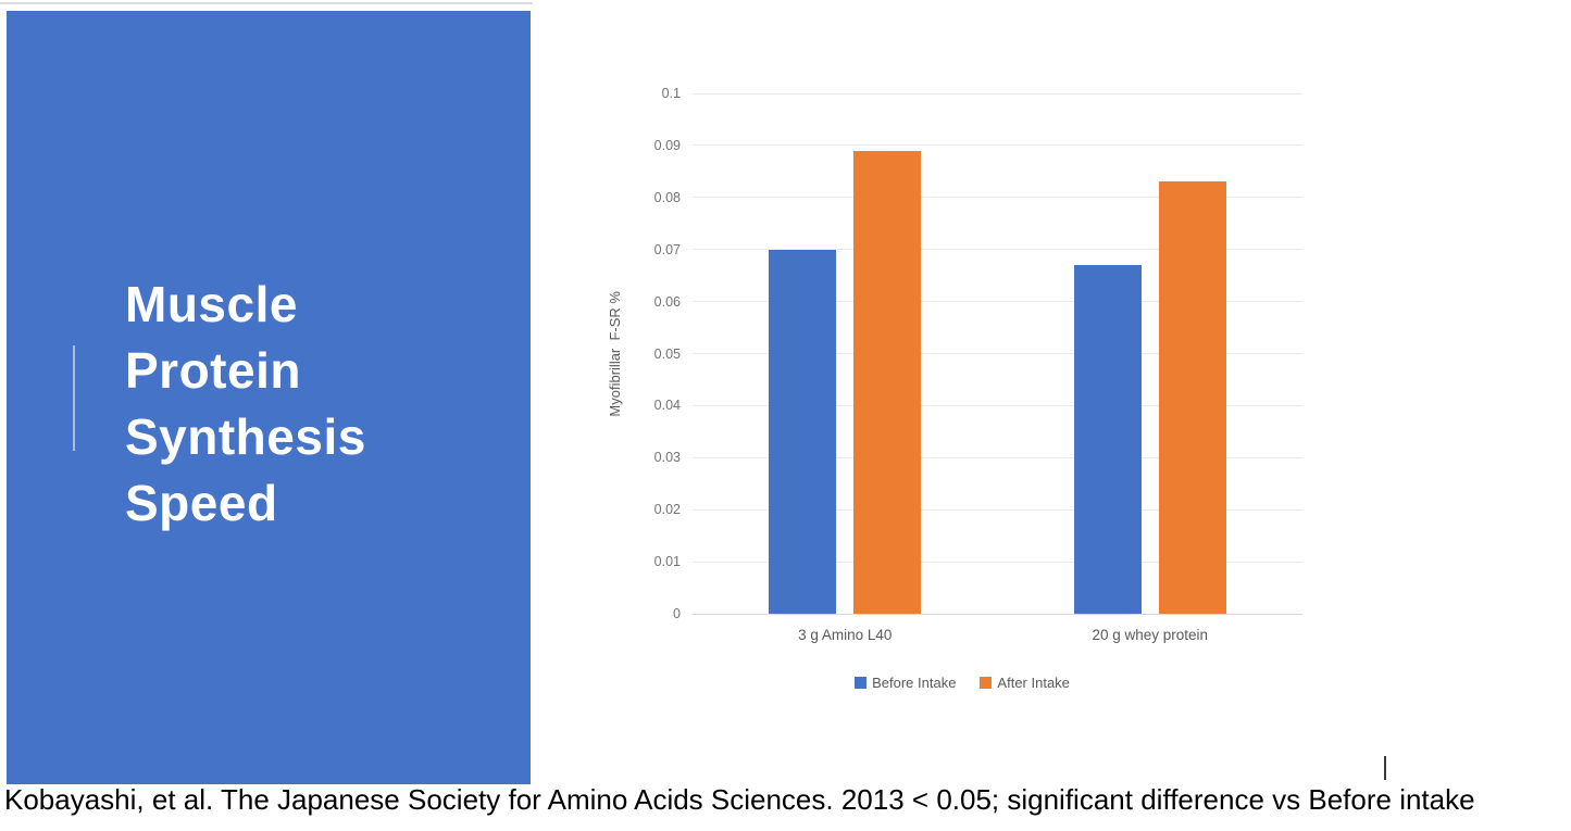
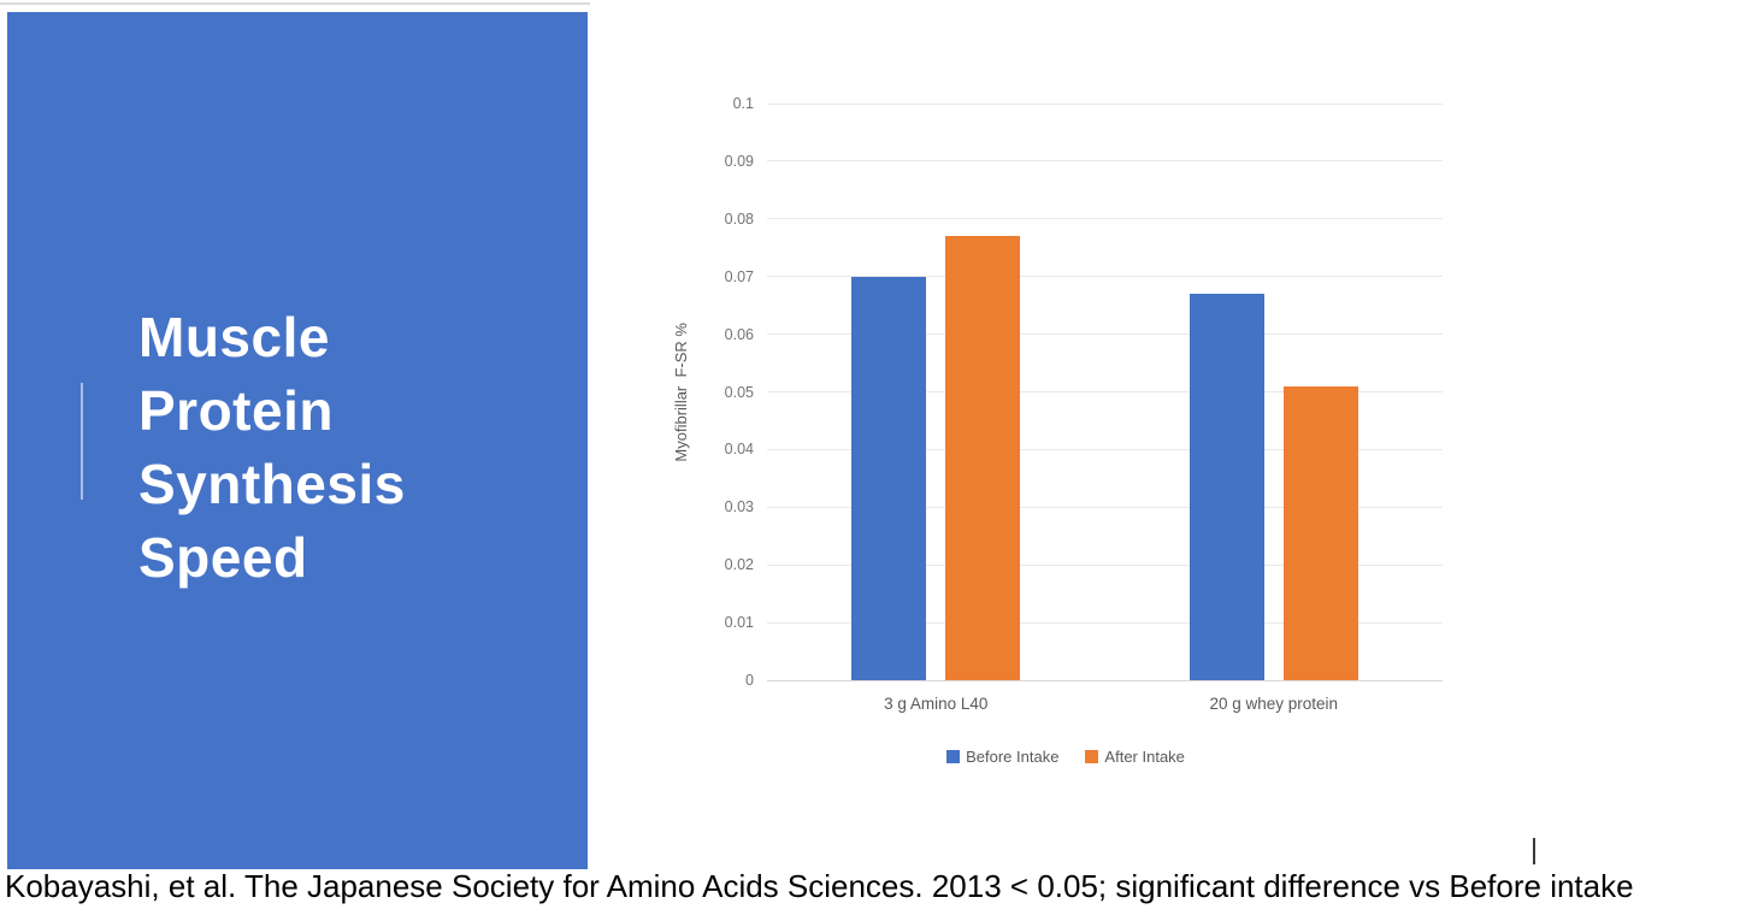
After Intake/3 g Amino L40: 0.089 -> 0.077
After Intake/20 g whey protein: 0.083 -> 0.051
